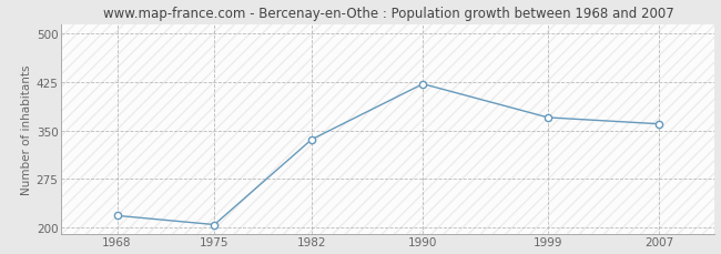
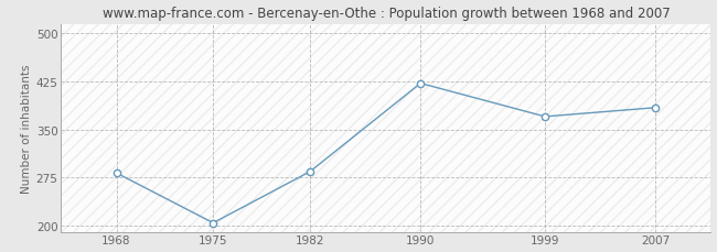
1968: 218 -> 282
1982: 336 -> 284
2007: 360 -> 384
